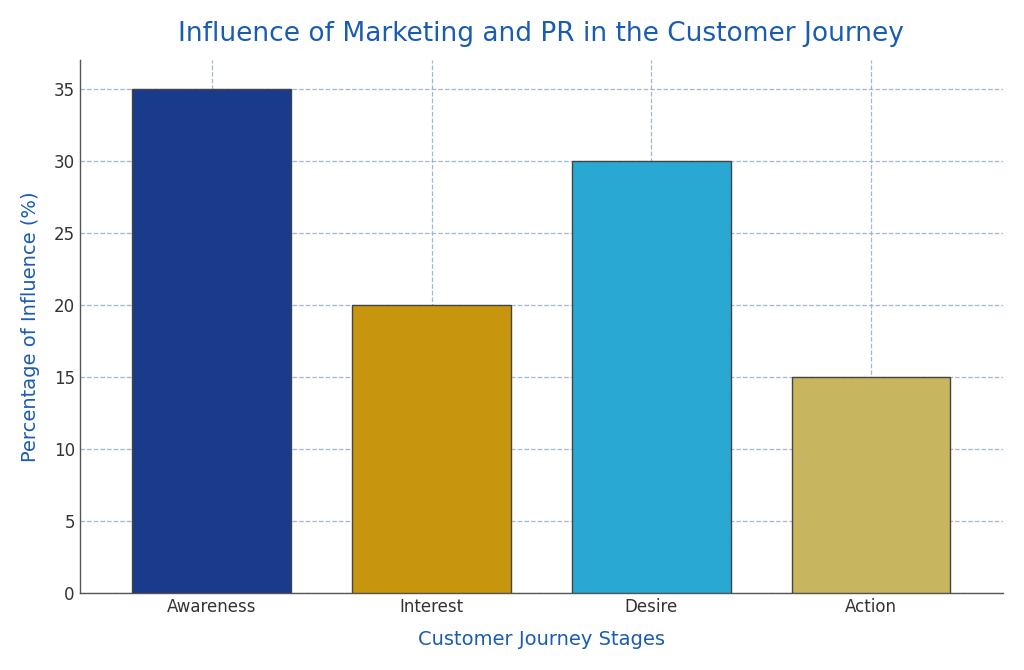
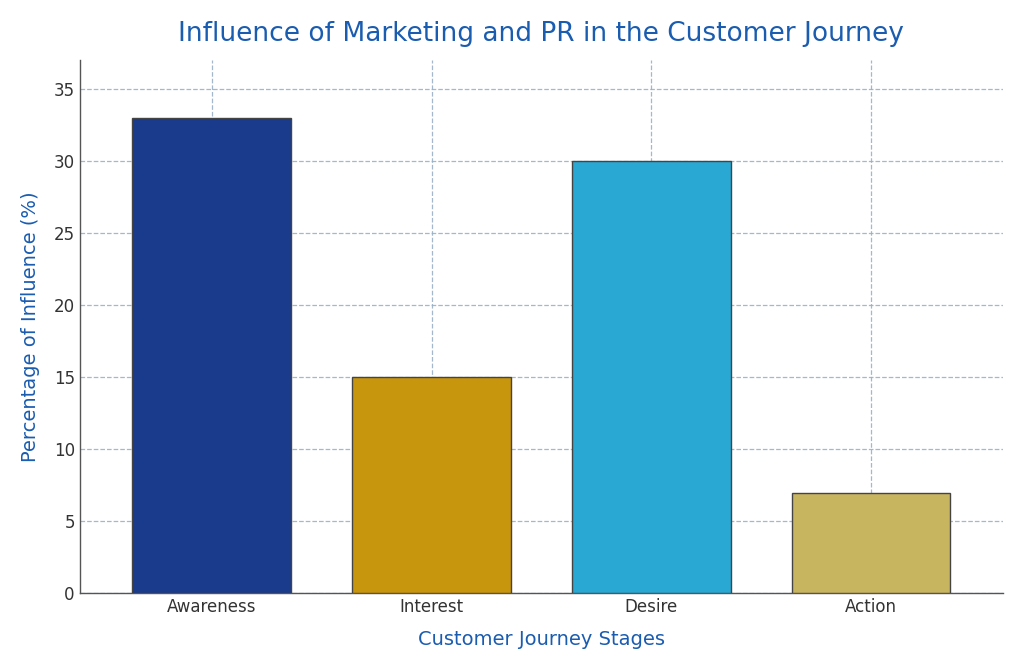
Awareness: 35 -> 33
Interest: 20 -> 15
Action: 15 -> 7
